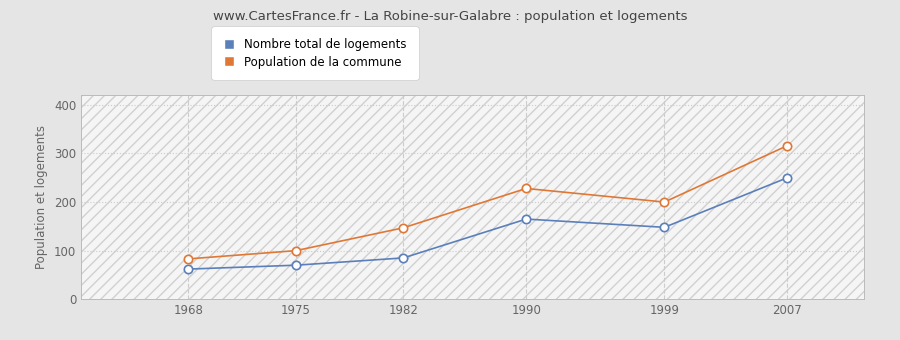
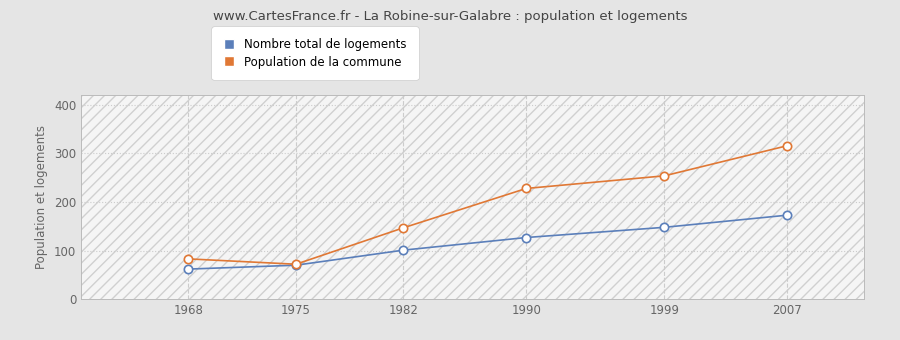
Population de la commune/1975: 100 -> 72
Nombre total de logements/1982: 85 -> 101
Nombre total de logements/1990: 165 -> 127
Population de la commune/1999: 200 -> 254
Nombre total de logements/2007: 250 -> 173
